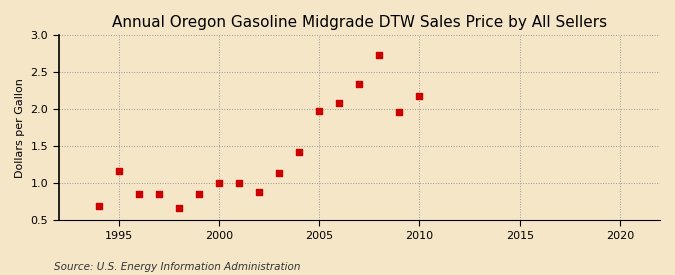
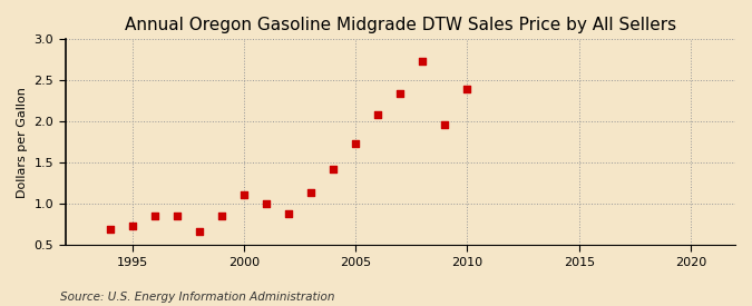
1995: 1.16 -> 0.73
2000: 1.00 -> 1.11
2005: 1.98 -> 1.73
2010: 2.18 -> 2.40
